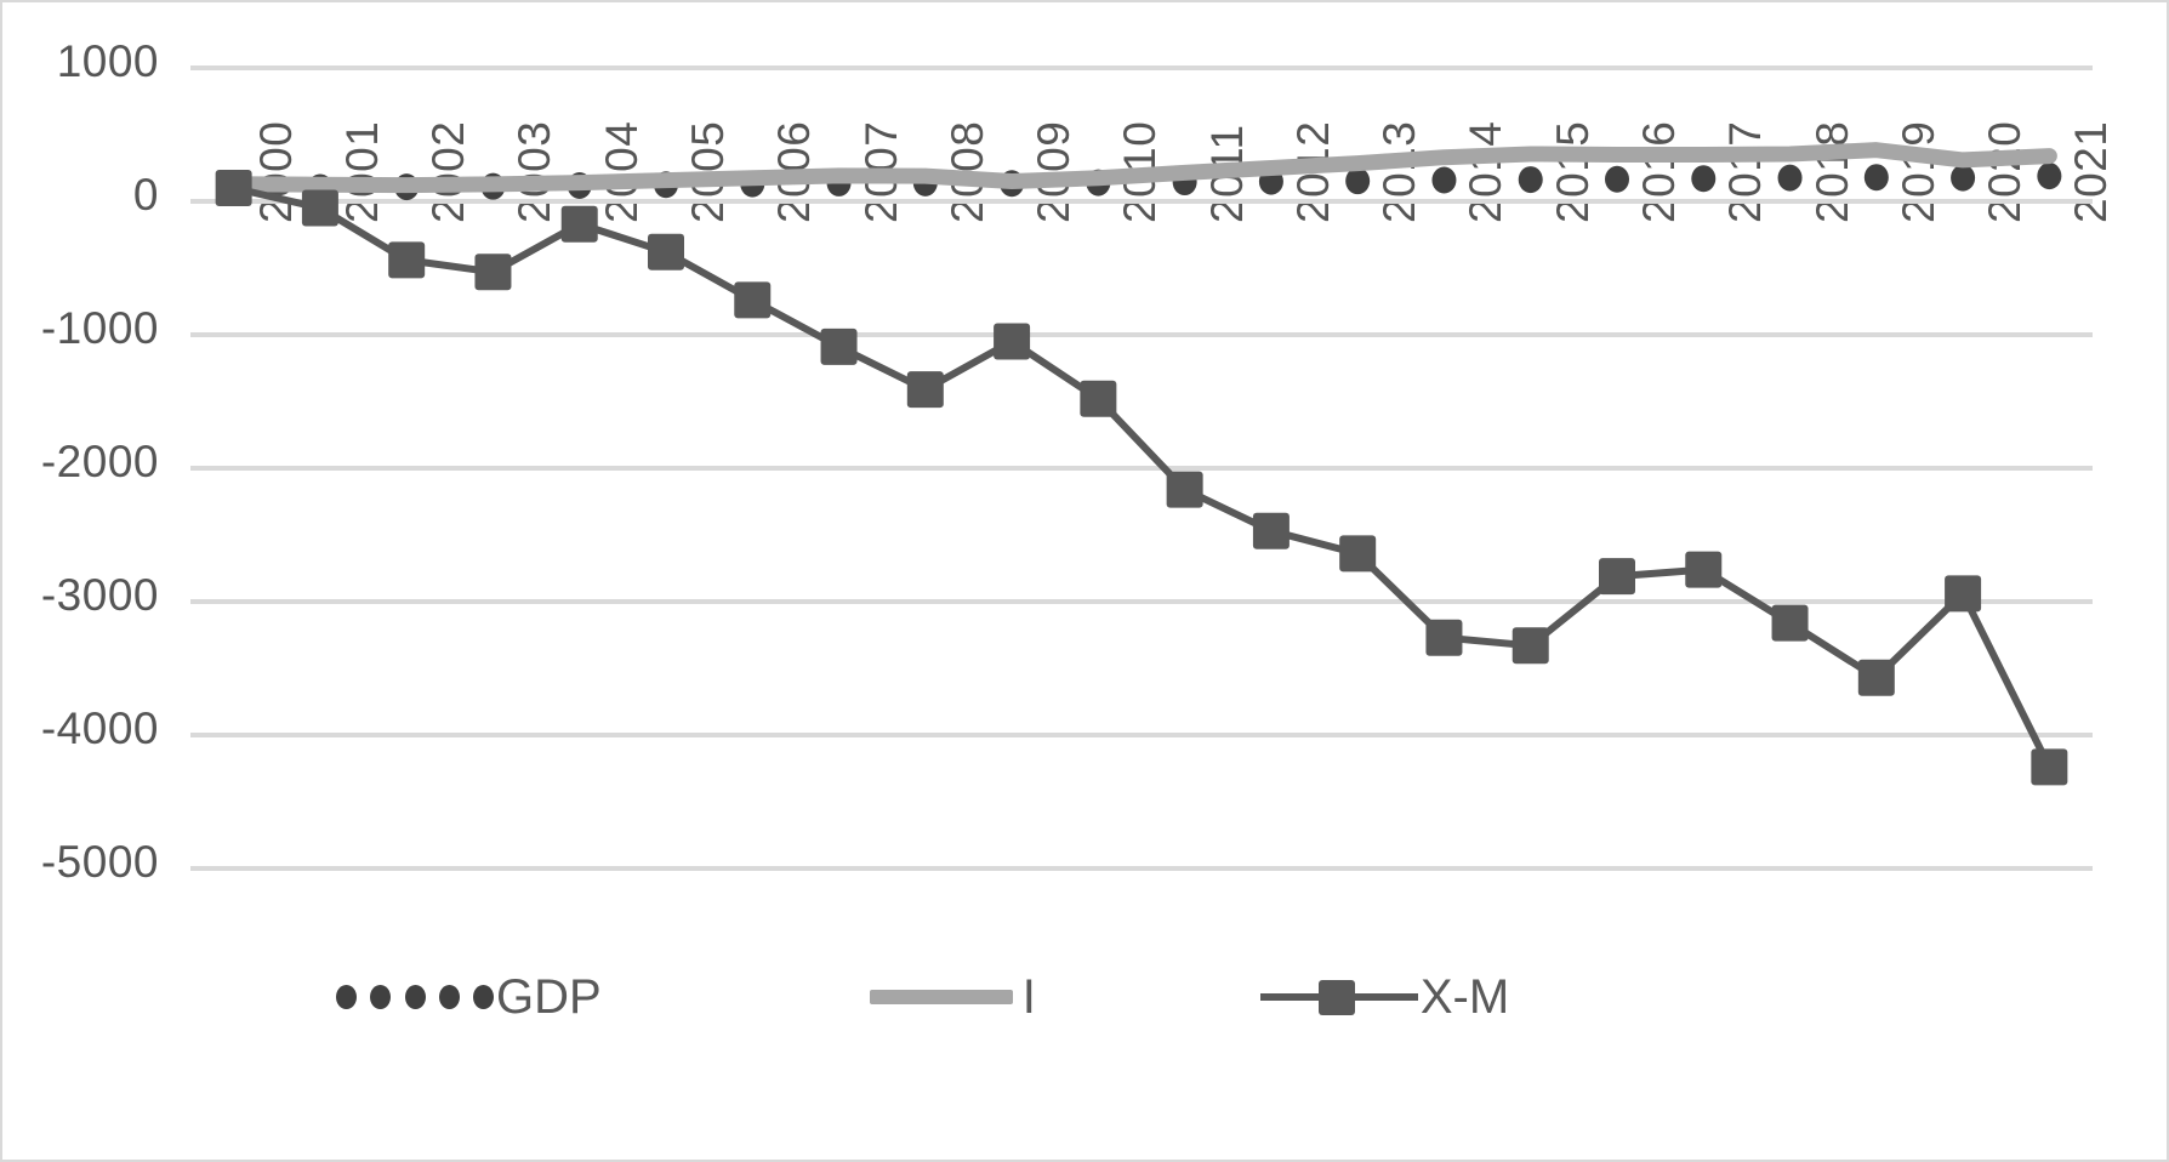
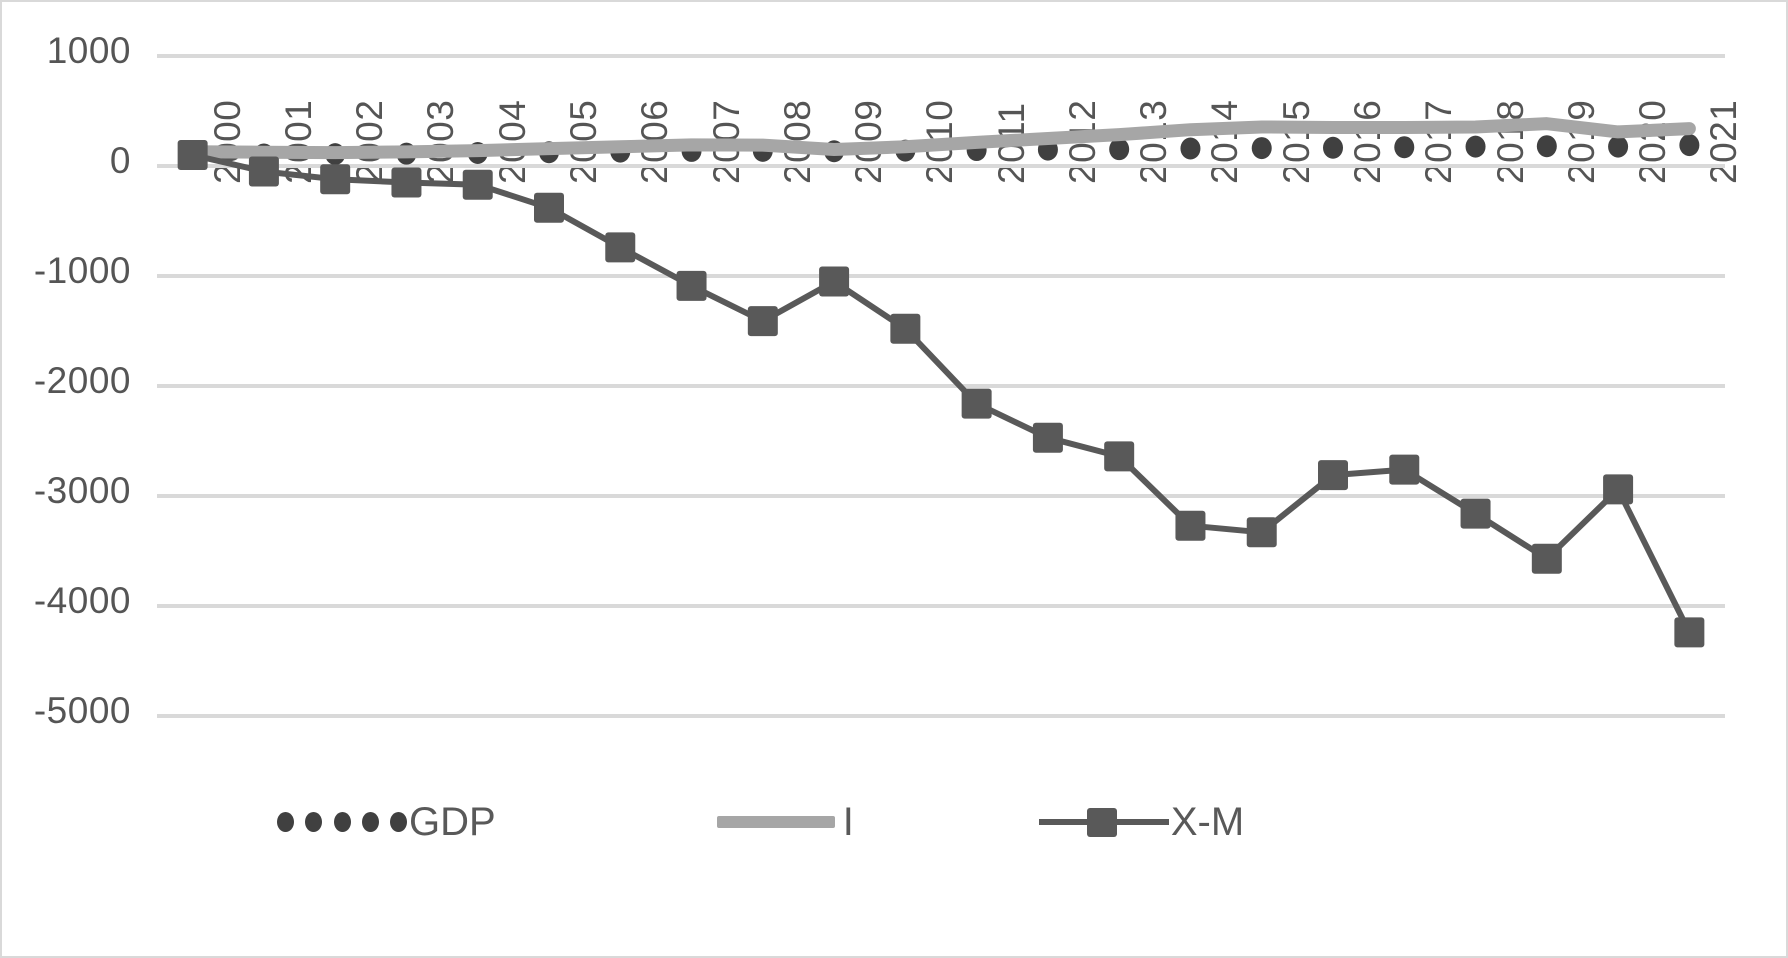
X-M/2002: -440 -> -120
X-M/2003: -530 -> -150
